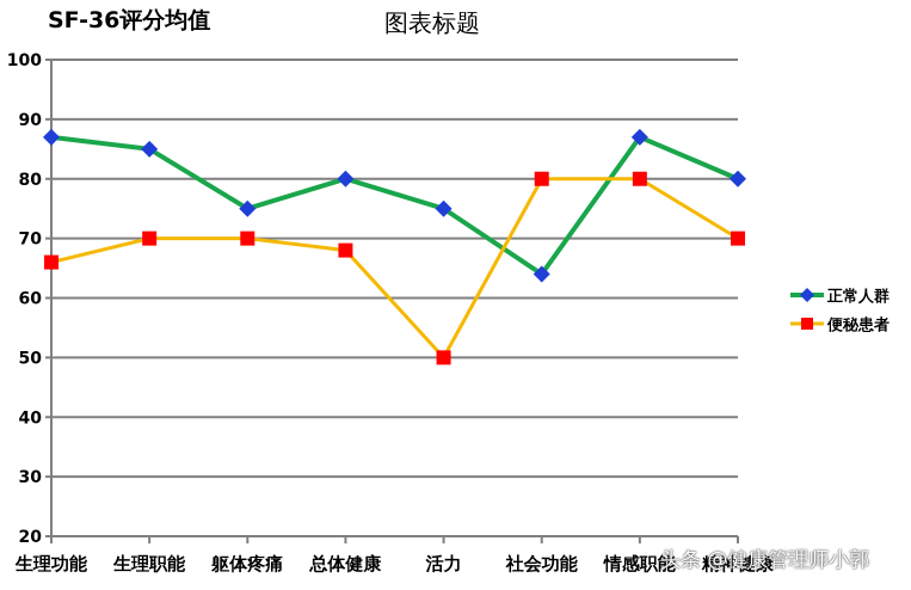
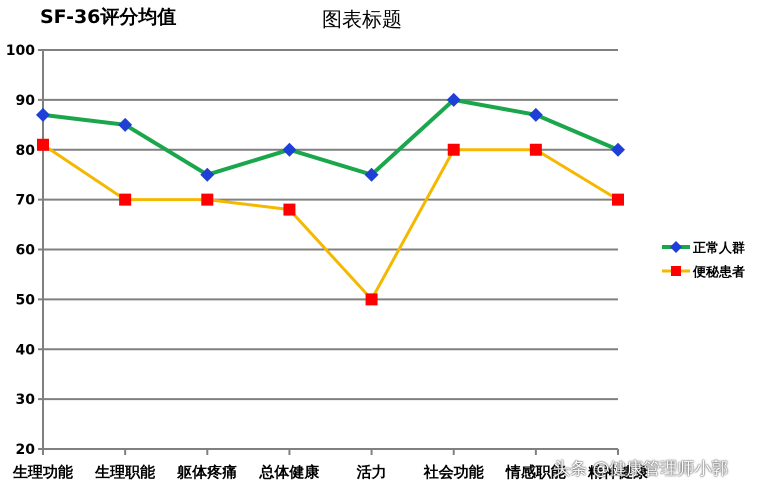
便秘患者/生理功能: 66 -> 81
正常人群/社会功能: 64 -> 90
